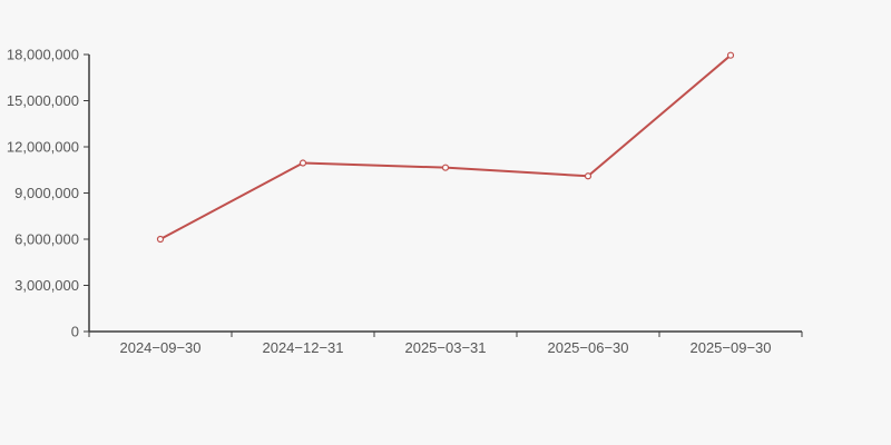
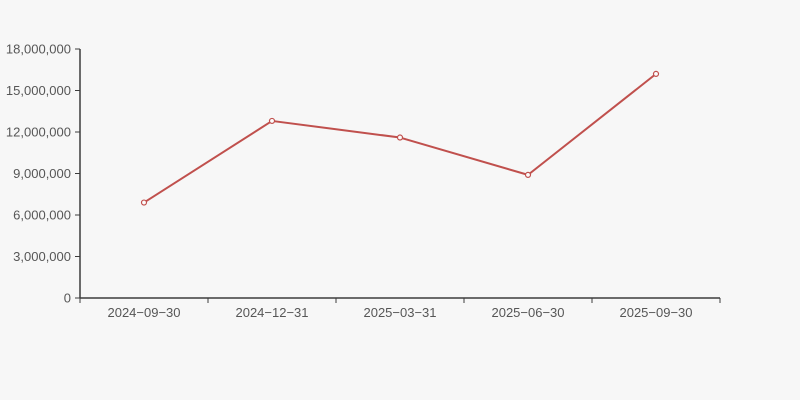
2024−09−30: 6000000 -> 6900000
2024−12−31: 11000000 -> 12800000
2025−03−31: 10600000 -> 11600000
2025−06−30: 10100000 -> 8900000
2025−09−30: 18000000 -> 16200000
